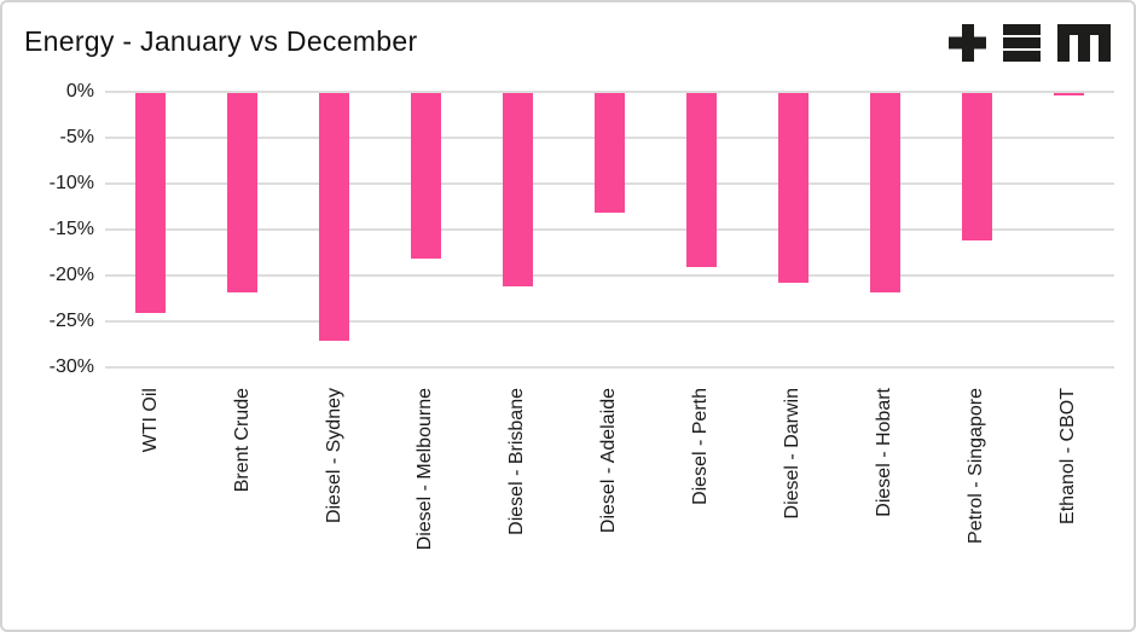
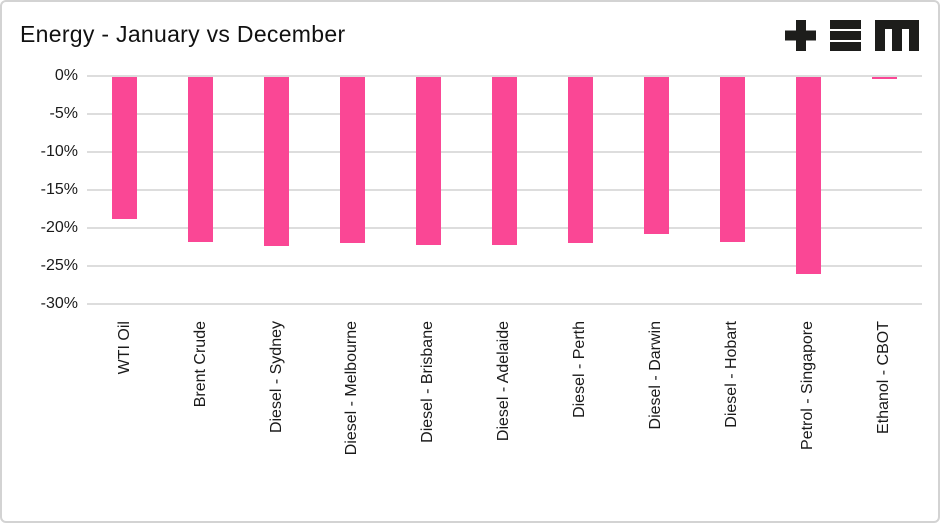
WTI Oil: -24% -> -19%
Diesel - Sydney: -27% -> -22%
Diesel - Melbourne: -18% -> -22%
Diesel - Brisbane: -21% -> -22%
Diesel - Adelaide: -13% -> -22%
Diesel - Perth: -19% -> -22%
Petrol - Singapore: -16% -> -26%
